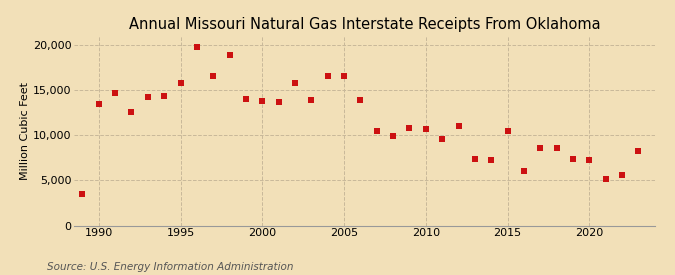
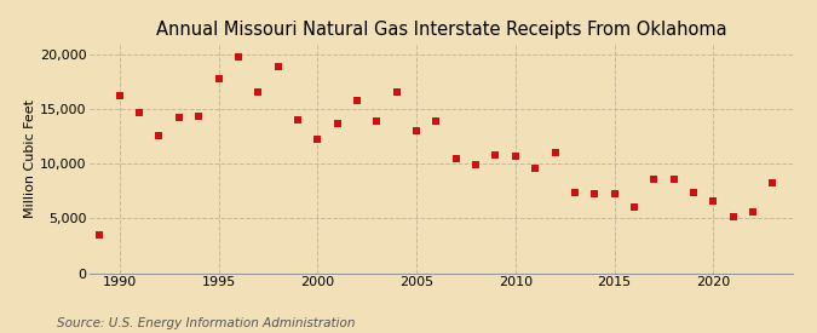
1990: 13,400 -> 16,200
1995: 15,800 -> 17,800
2000: 13,800 -> 12,200
2005: 16,500 -> 13,000
2015: 10,500 -> 7,200
2020: 7,300 -> 6,600
